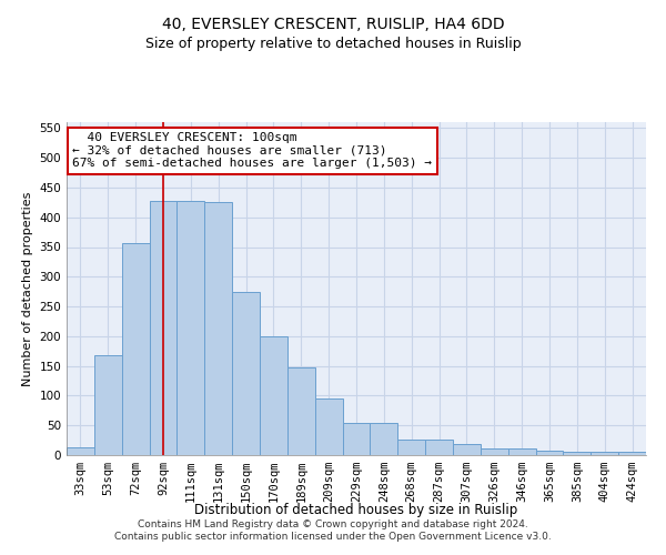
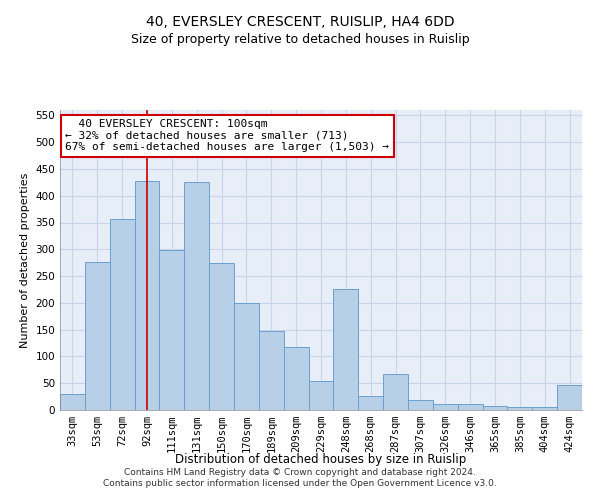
33sqm: 13 -> 30
53sqm: 168 -> 276
111sqm: 428 -> 298
209sqm: 96 -> 118
248sqm: 55 -> 226
287sqm: 26 -> 68
424sqm: 5 -> 46
